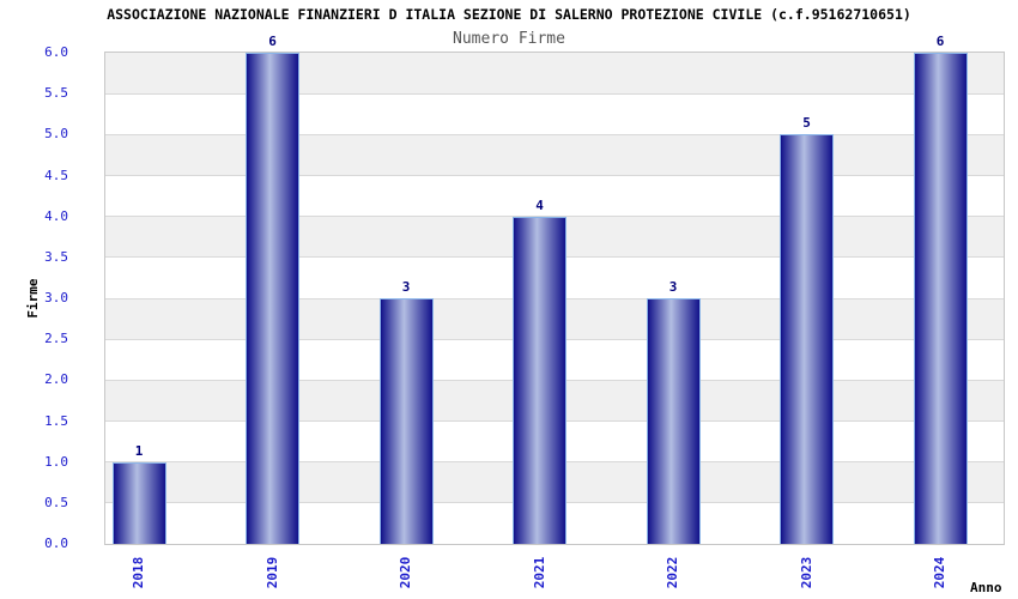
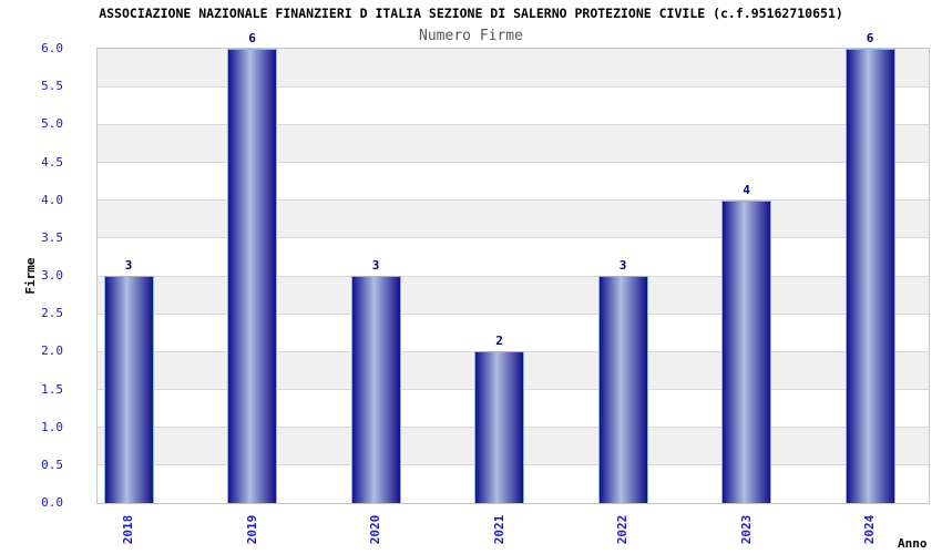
2018: 1 -> 3
2021: 4 -> 2
2023: 5 -> 4
